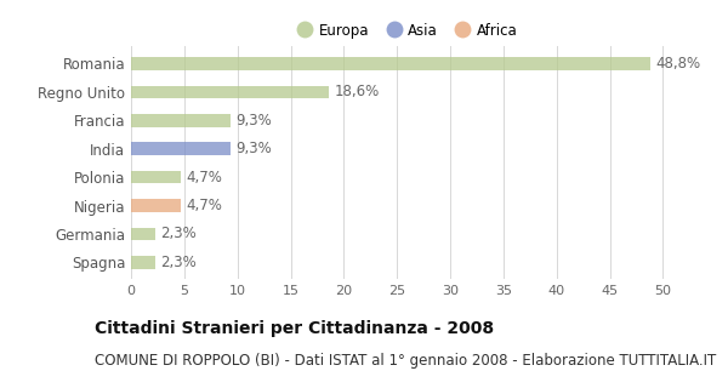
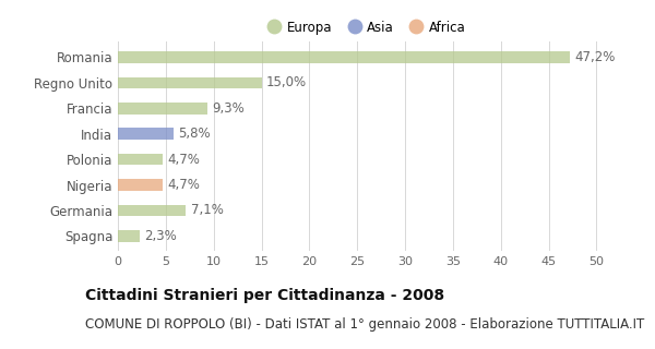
Romania: 48,8% -> 47,2%
Regno Unito: 18,6% -> 15,0%
India: 9,3% -> 5,8%
Germania: 2,3% -> 7,1%
